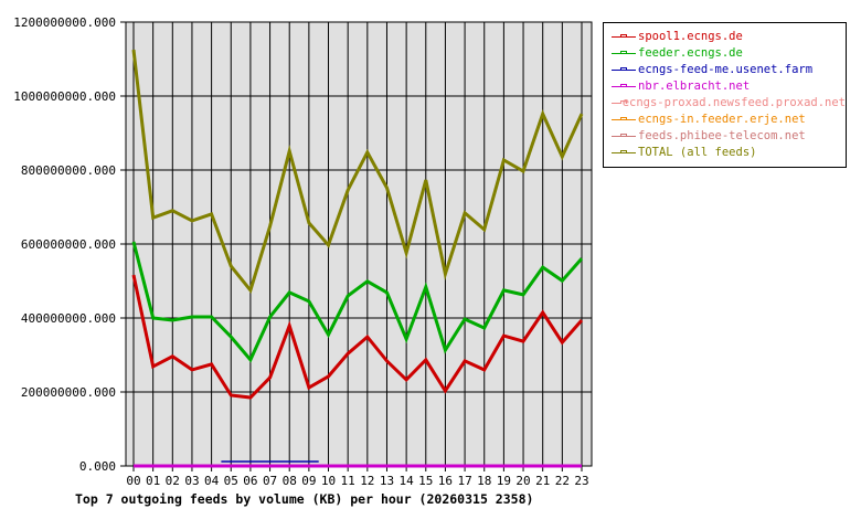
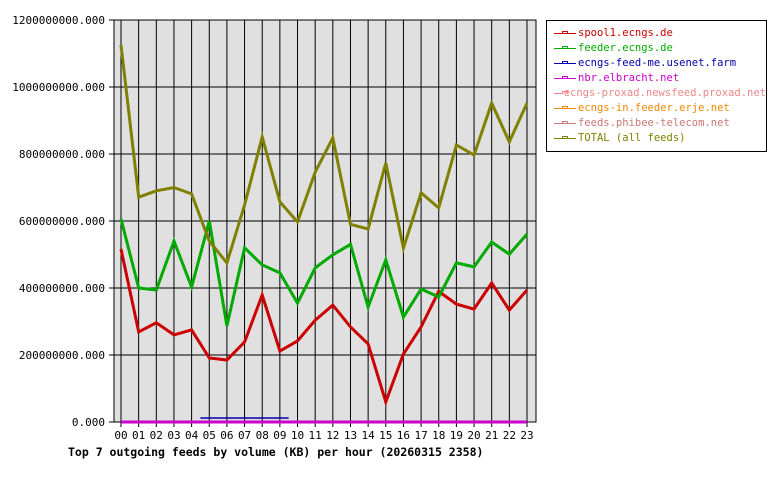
feeder.ecngs.de/03: 400000000 -> 540000000
TOTAL (all feeds)/03: 660000000 -> 700000000
feeder.ecngs.de/05: 350000000 -> 600000000
feeder.ecngs.de/07: 400000000 -> 520000000
ecngs-feed-me.usenet.farm/08: 10000000 -> 70000000
feeder.ecngs.de/13: 470000000 -> 530000000
TOTAL (all feeds)/13: 750000000 -> 590000000
spool1.ecngs.de/15: 290000000 -> 60000000
spool1.ecngs.de/18: 260000000 -> 390000000
